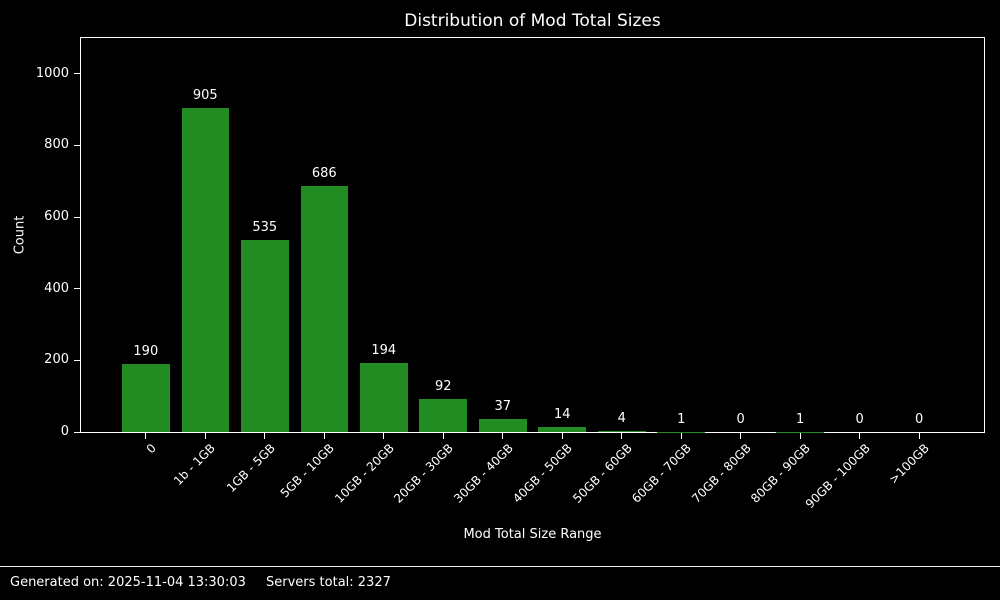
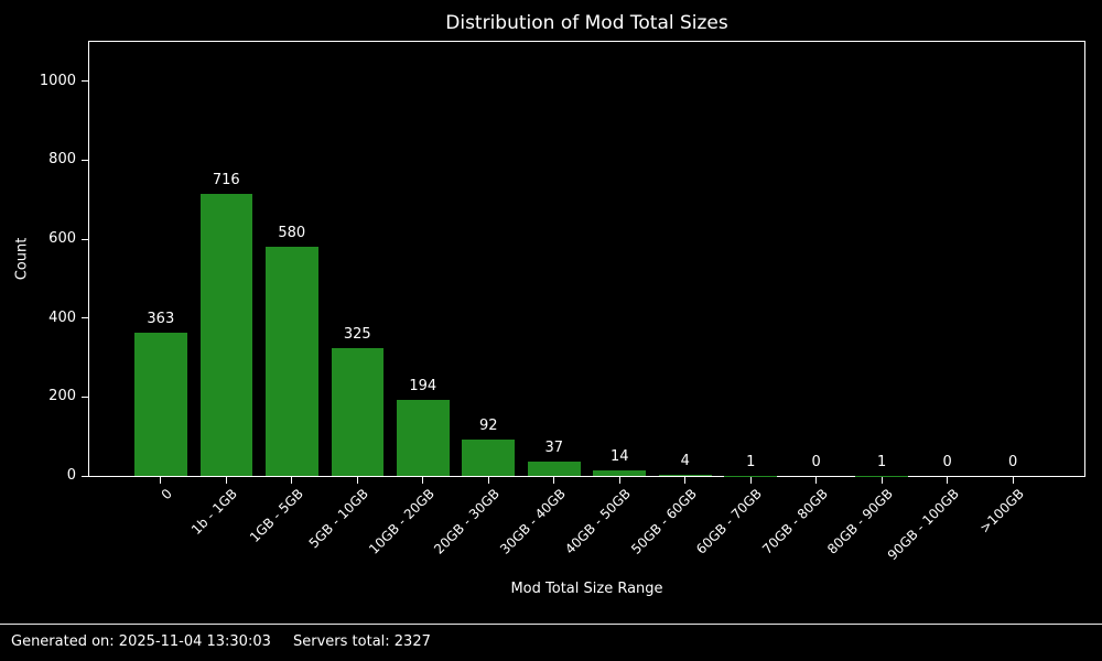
0: 190 -> 363
1b - 1GB: 905 -> 716
1GB - 5GB: 535 -> 580
5GB - 10GB: 686 -> 325
